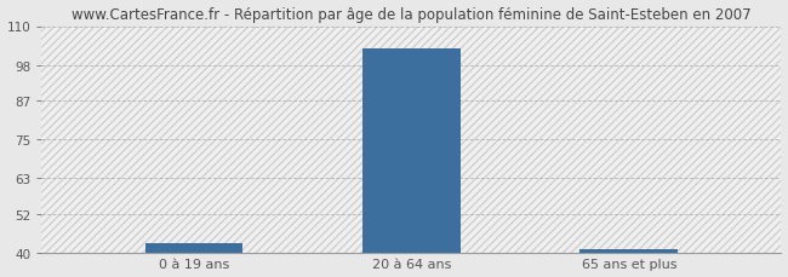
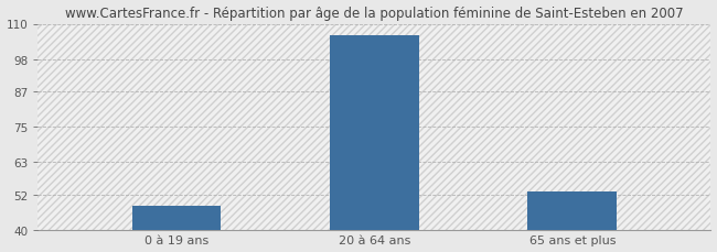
0 à 19 ans: 43 -> 48
20 à 64 ans: 103 -> 106
65 ans et plus: 41 -> 53
